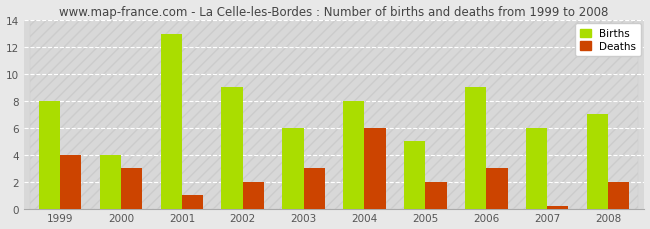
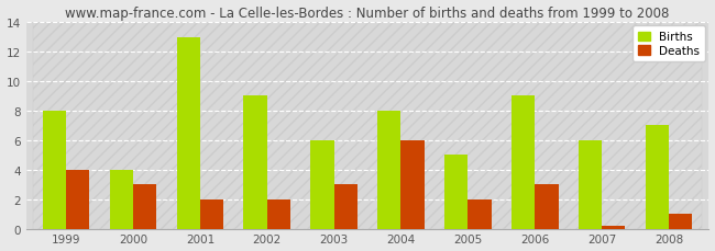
Deaths/2001: 1.0 -> 2.0
Deaths/2008: 2.0 -> 1.0
